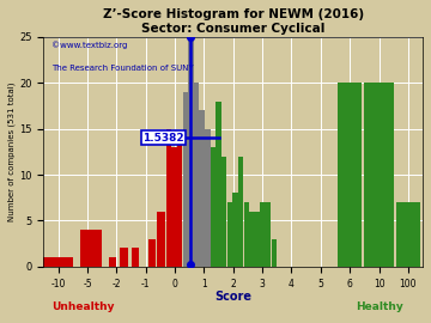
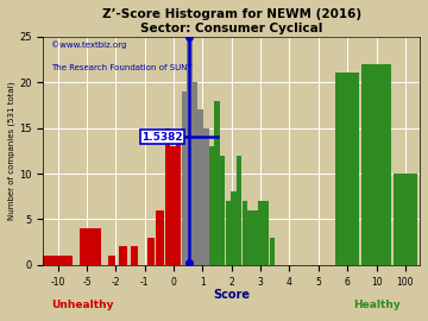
6: 20 -> 21
10: 20 -> 22
100: 7 -> 10
